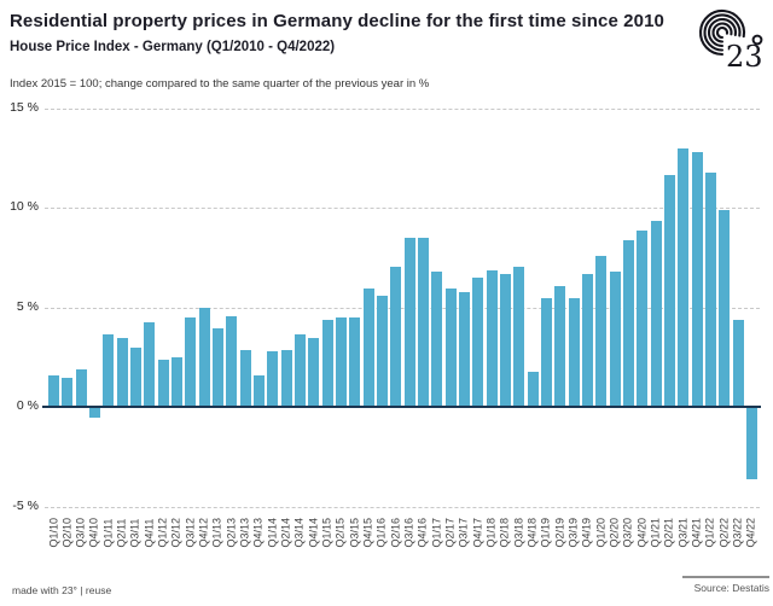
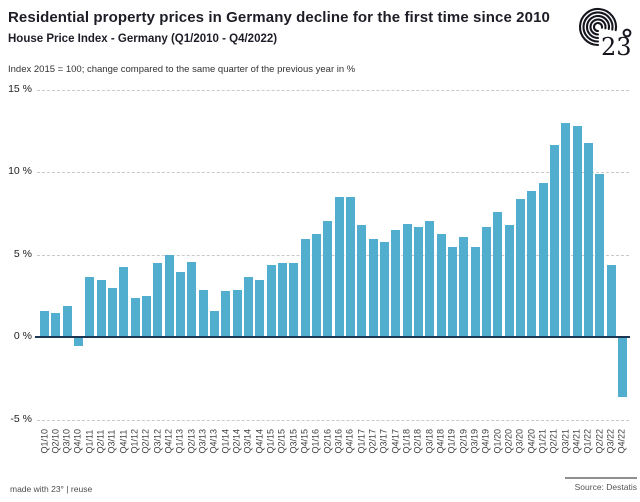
Q1/16: 5.5% -> 6.2%
Q4/18: 1.7% -> 6.2%
